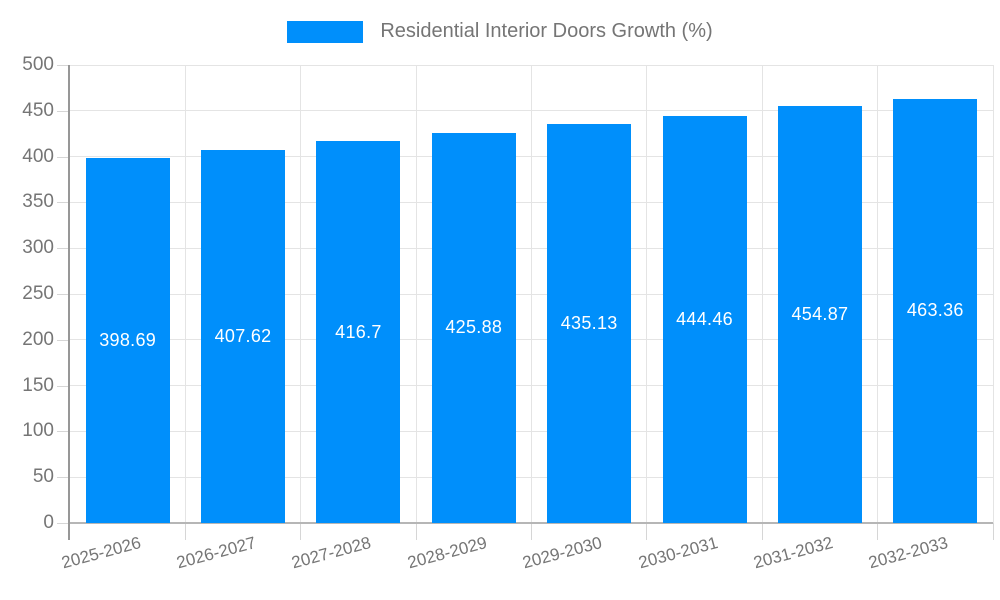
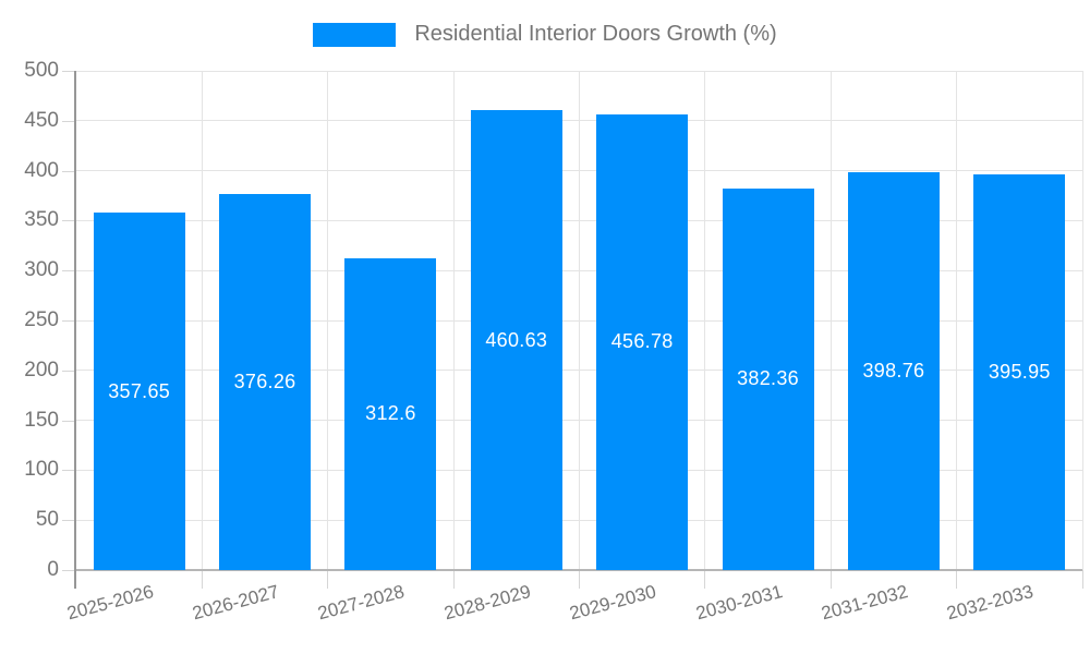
2025-2026: 398.69 -> 357.65
2026-2027: 407.62 -> 376.26
2027-2028: 416.7 -> 312.6
2028-2029: 425.88 -> 460.63
2029-2030: 435.13 -> 456.78
2030-2031: 444.46 -> 382.36
2031-2032: 454.87 -> 398.76
2032-2033: 463.36 -> 395.95
